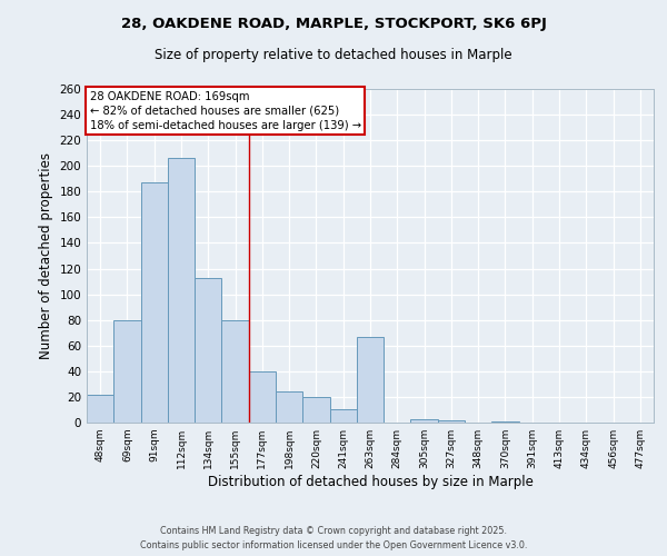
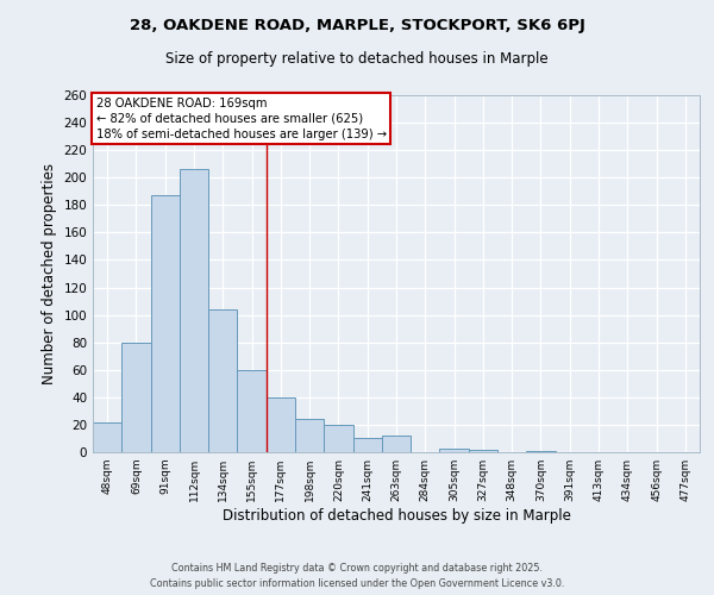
134sqm: 113 -> 104
155sqm: 80 -> 60
263sqm: 67 -> 12
